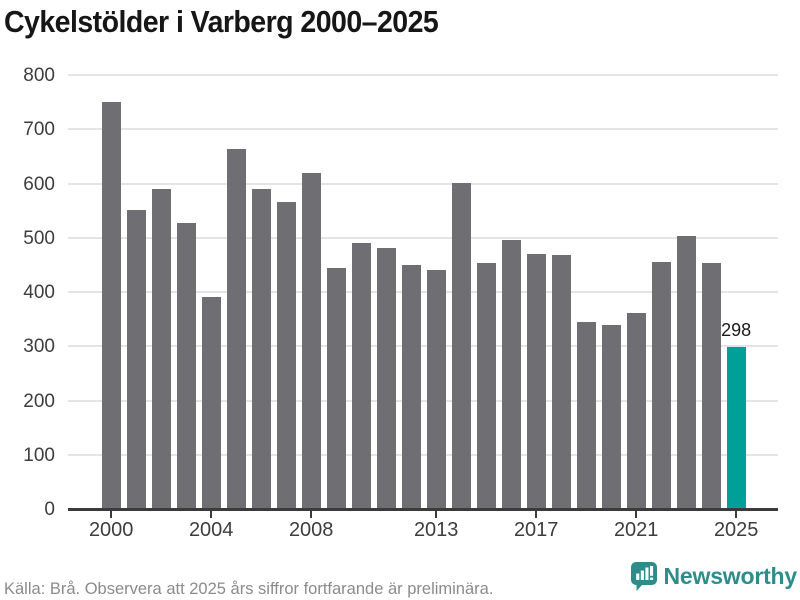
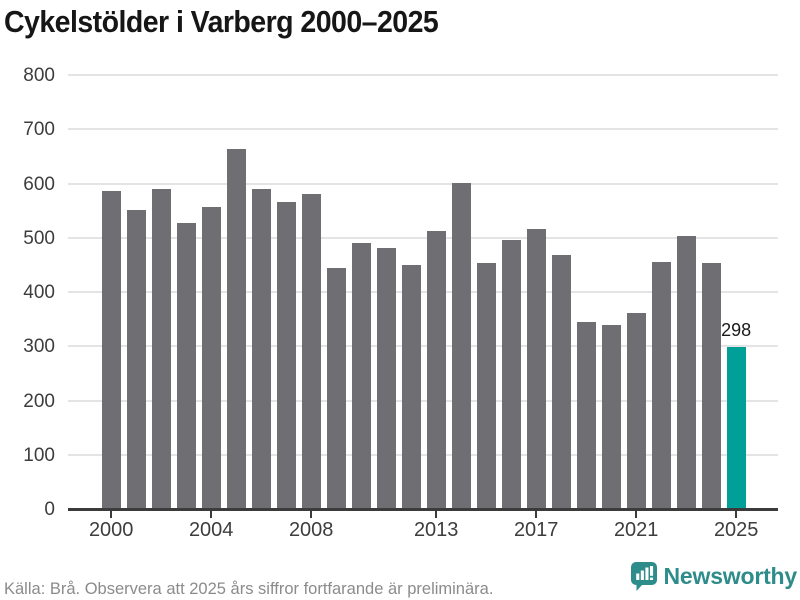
2000: 750 -> 590
2004: 390 -> 560
2008: 620 -> 580
2013: 440 -> 510
2017: 470 -> 520
